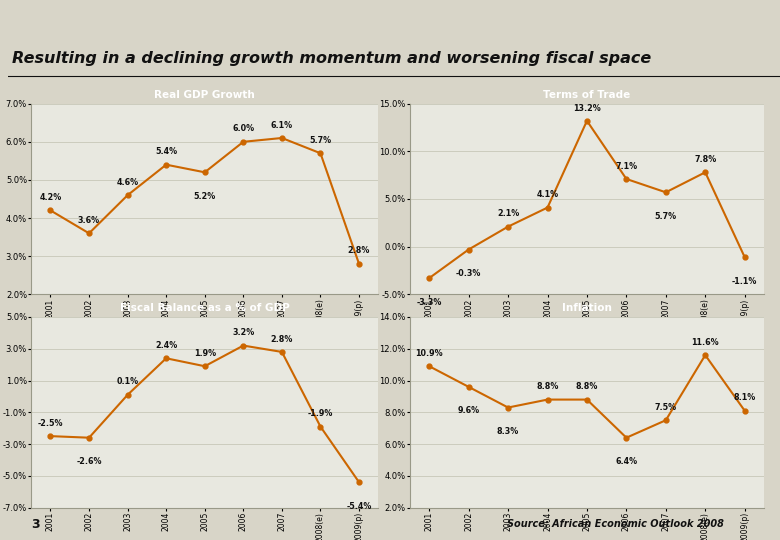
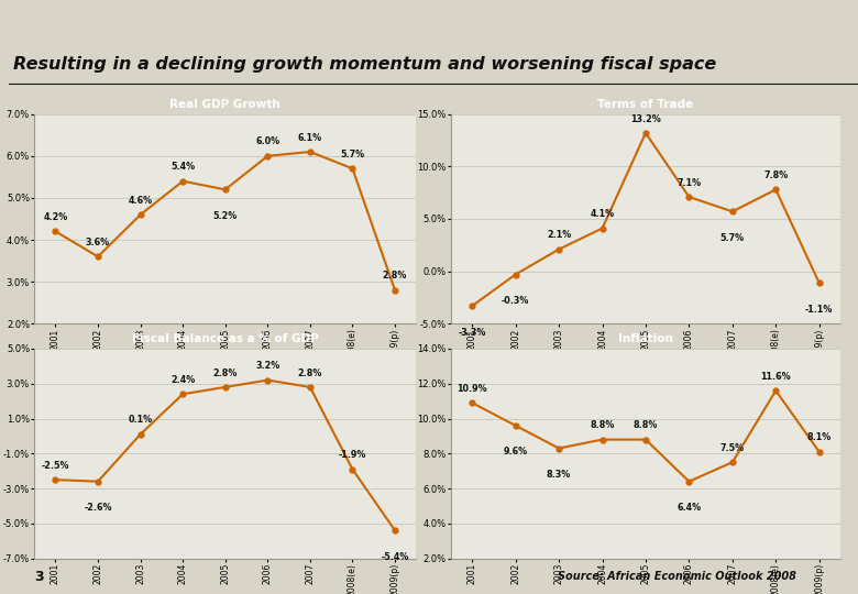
2005: 1.9% -> 2.8%
